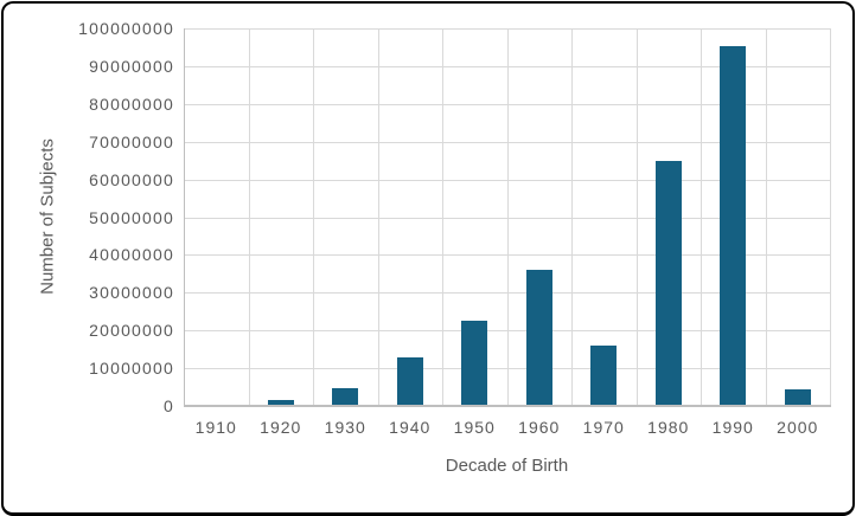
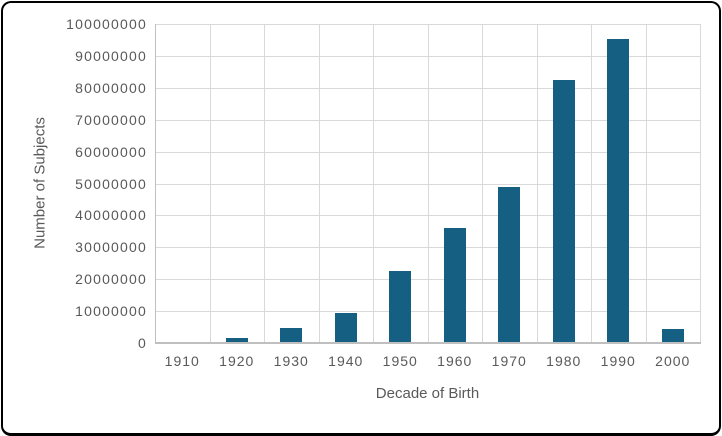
1940: 13000000 -> 10000000
1970: 16000000 -> 49000000
1980: 65000000 -> 82000000
